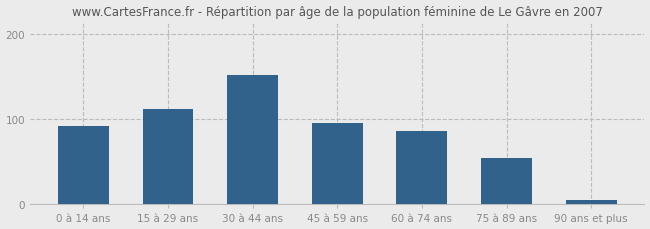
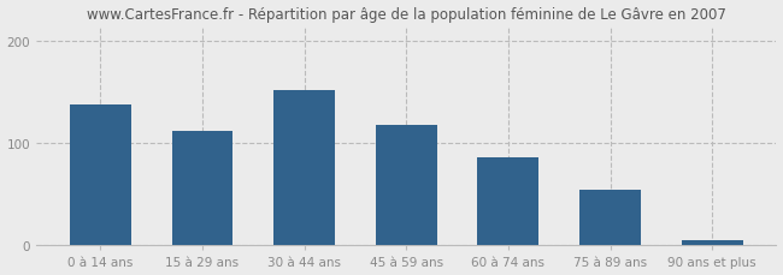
0 à 14 ans: 92 -> 138
45 à 59 ans: 96 -> 118
